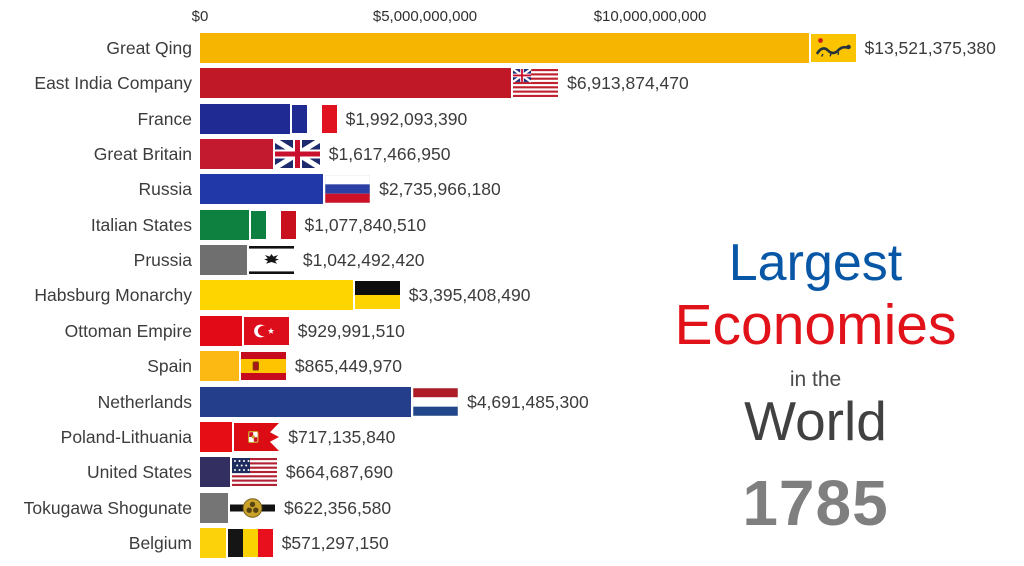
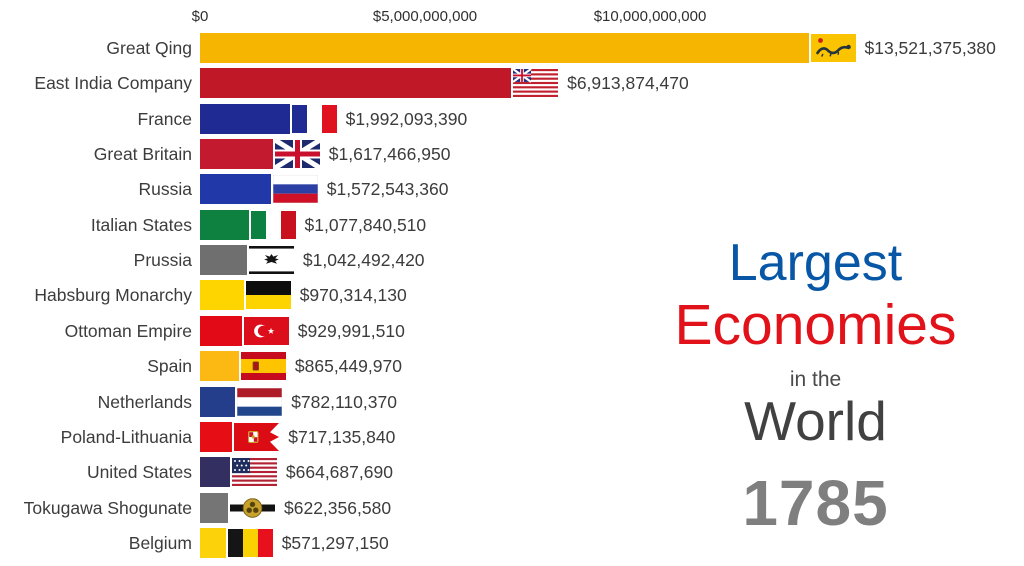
Russia: $2,735,966,180 -> $1,572,543,360
Habsburg Monarchy: $3,395,408,490 -> $970,314,130
Netherlands: $4,691,485,300 -> $782,110,370
